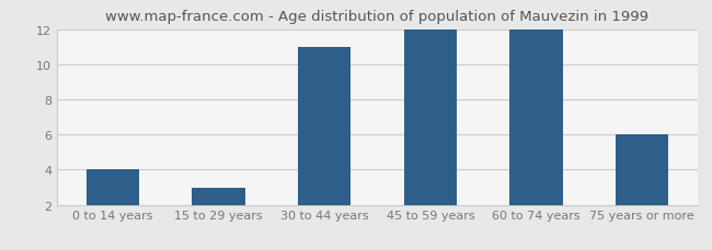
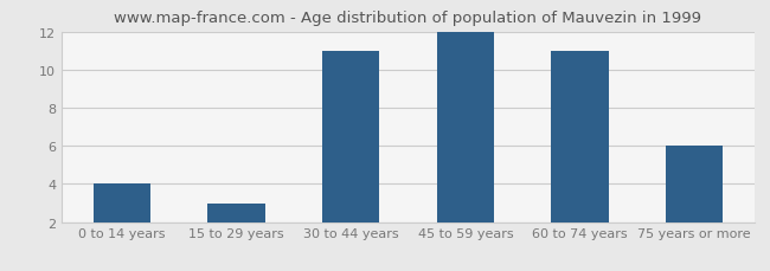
60 to 74 years: 12 -> 11
